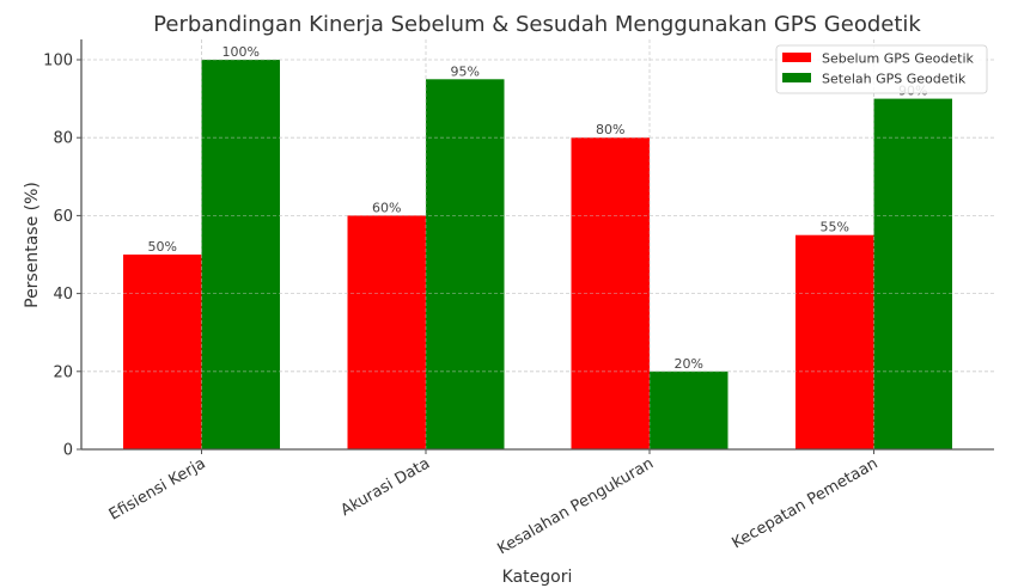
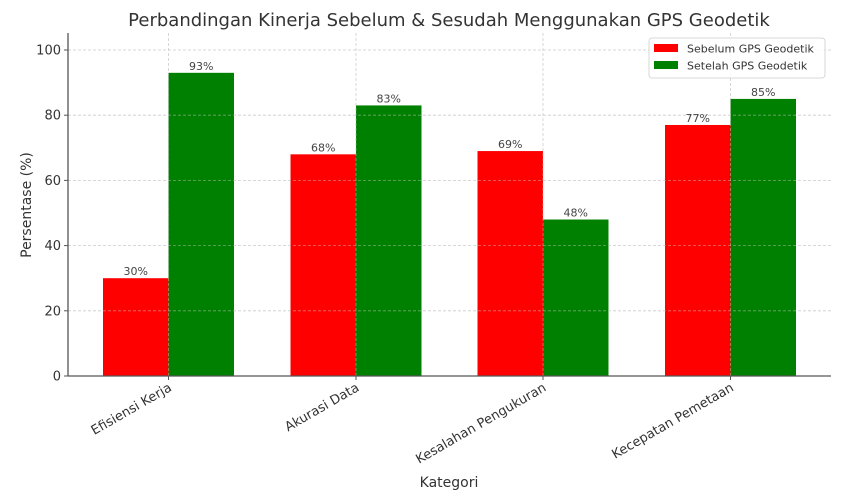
Sebelum GPS Geodetik/Efisiensi Kerja: 50% -> 30%
Setelah GPS Geodetik/Efisiensi Kerja: 100% -> 93%
Sebelum GPS Geodetik/Akurasi Data: 60% -> 68%
Setelah GPS Geodetik/Akurasi Data: 95% -> 83%
Sebelum GPS Geodetik/Kesalahan Pengukuran: 80% -> 69%
Setelah GPS Geodetik/Kesalahan Pengukuran: 20% -> 48%
Sebelum GPS Geodetik/Kecepatan Pemetaan: 55% -> 77%
Setelah GPS Geodetik/Kecepatan Pemetaan: 90% -> 85%
